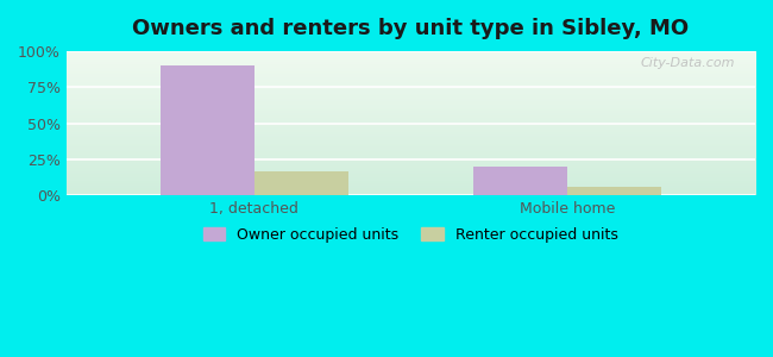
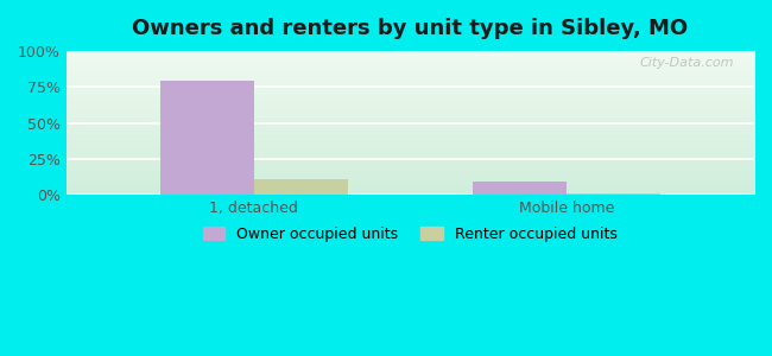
Owner occupied units/1, detached: 90% -> 79%
Renter occupied units/1, detached: 17% -> 11%
Owner occupied units/Mobile home: 20% -> 9%
Renter occupied units/Mobile home: 6% -> 1%
